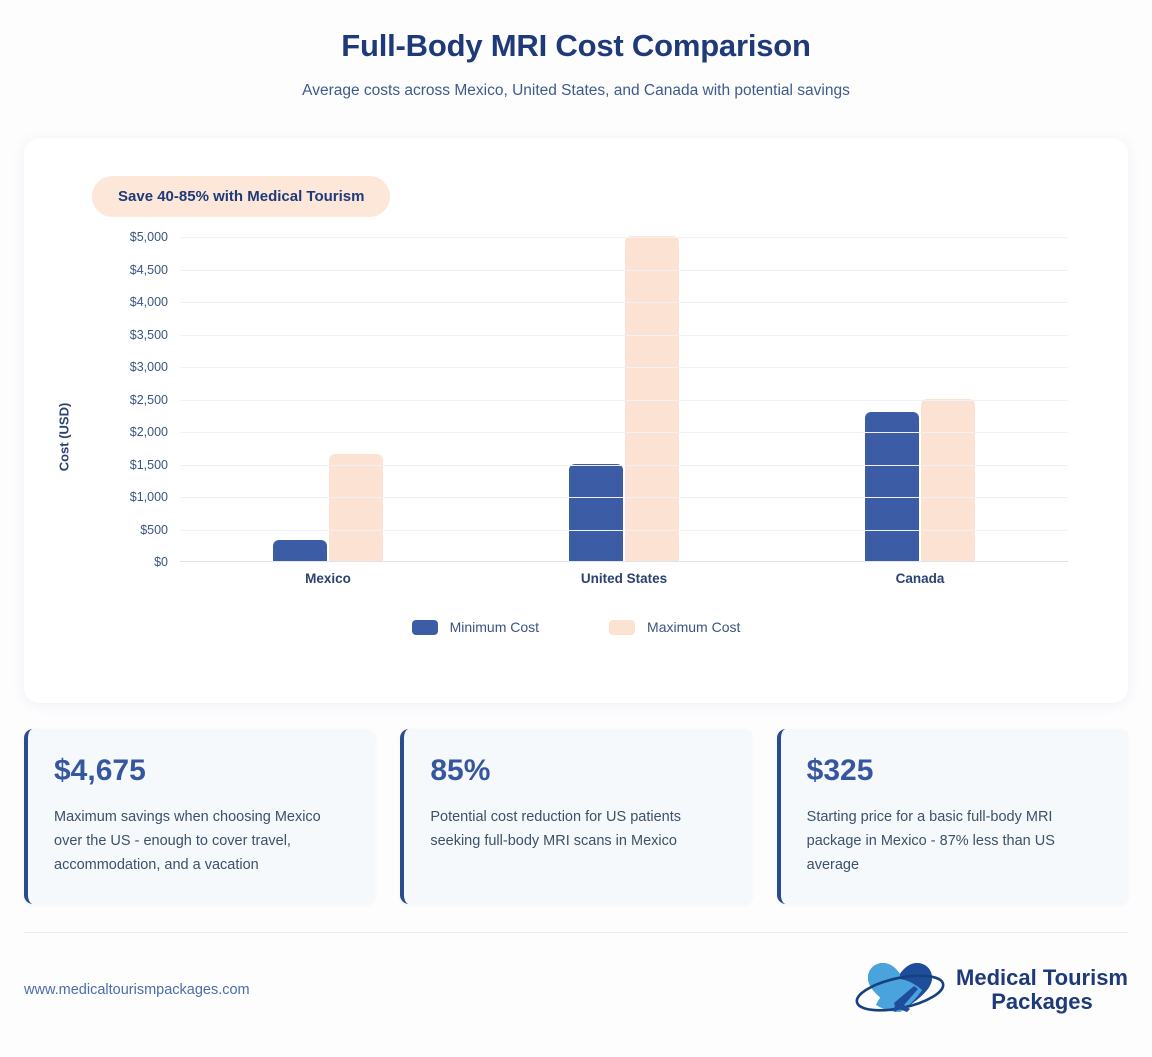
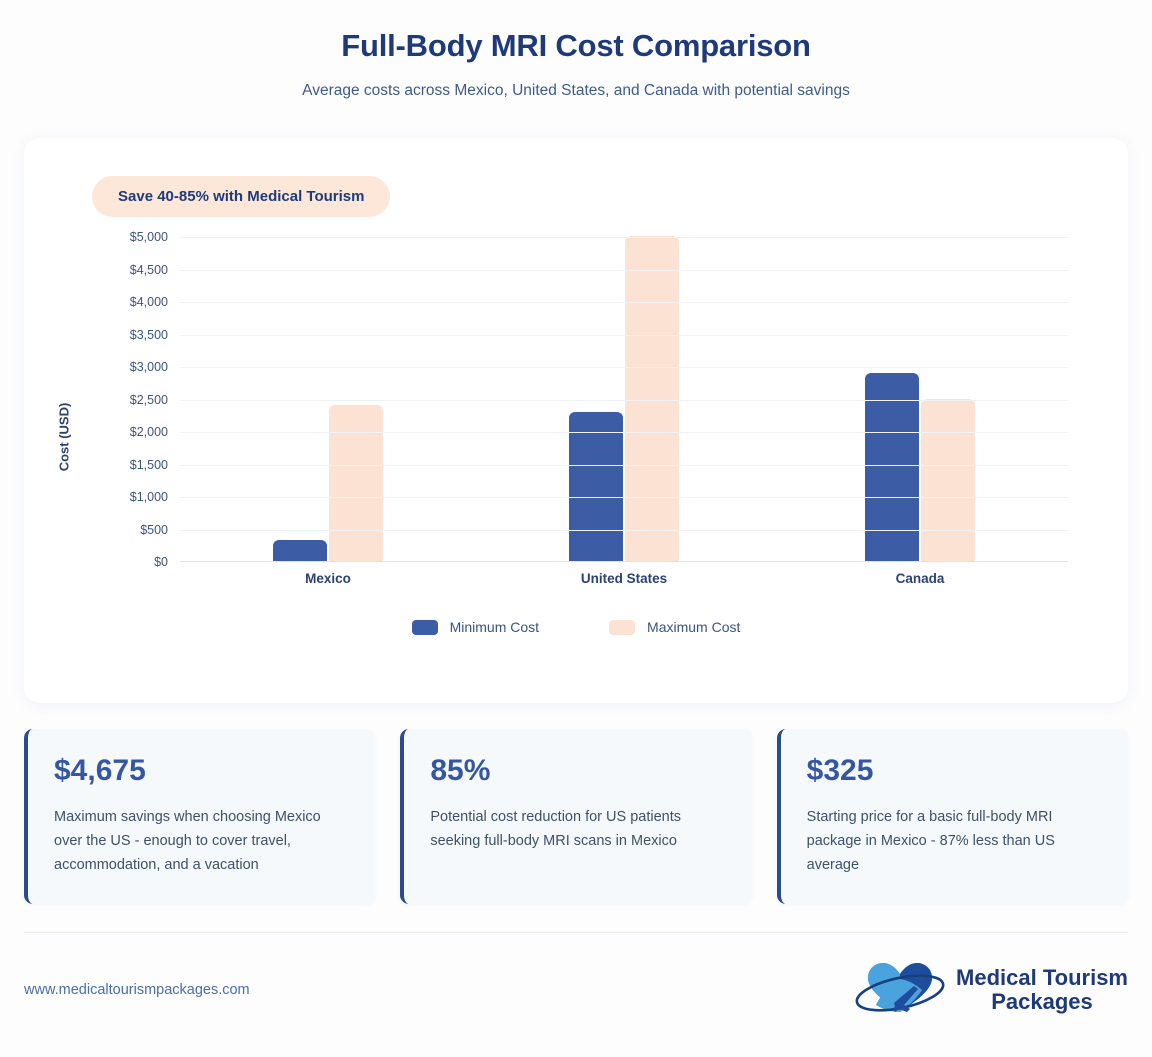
Maximum Cost/Mexico: $1600 -> $2400
Minimum Cost/United States: $1500 -> $2300
Minimum Cost/Canada: $2300 -> $2900
